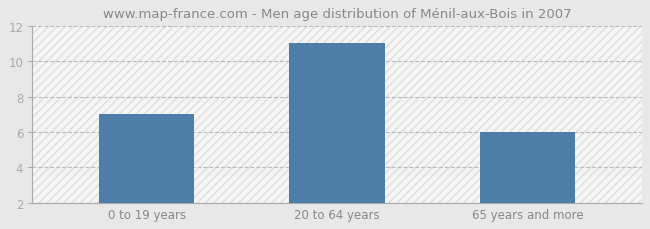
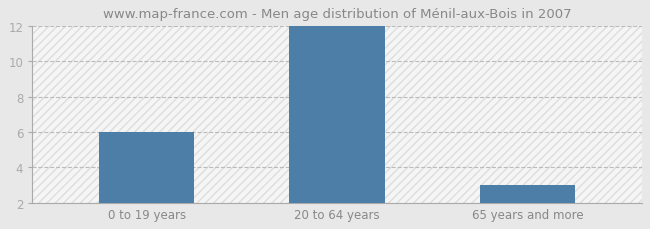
0 to 19 years: 7 -> 6
20 to 64 years: 11 -> 12
65 years and more: 6 -> 3
